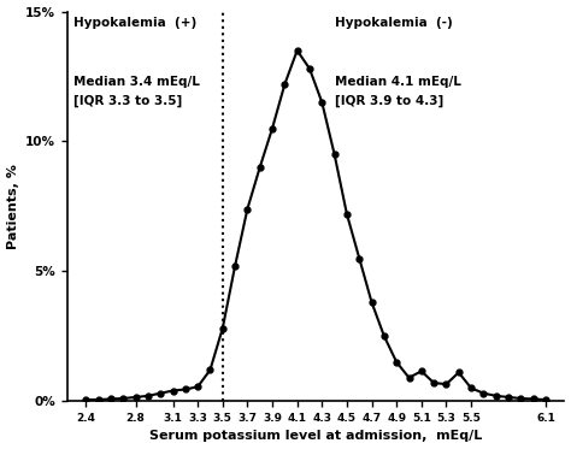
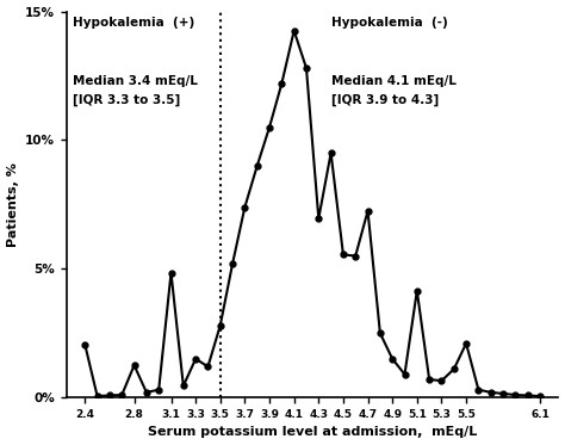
2.4: 0.05% -> 2.05%
2.8: 0.15% -> 1.25%
3.1: 0.40% -> 4.85%
3.3: 0.55% -> 1.50%
4.1: 13.50% -> 14.25%
4.3: 11.50% -> 6.95%
4.5: 7.20% -> 5.55%
4.7: 3.80% -> 7.25%
5.1: 1.15% -> 4.15%
5.5: 0.50% -> 2.10%
